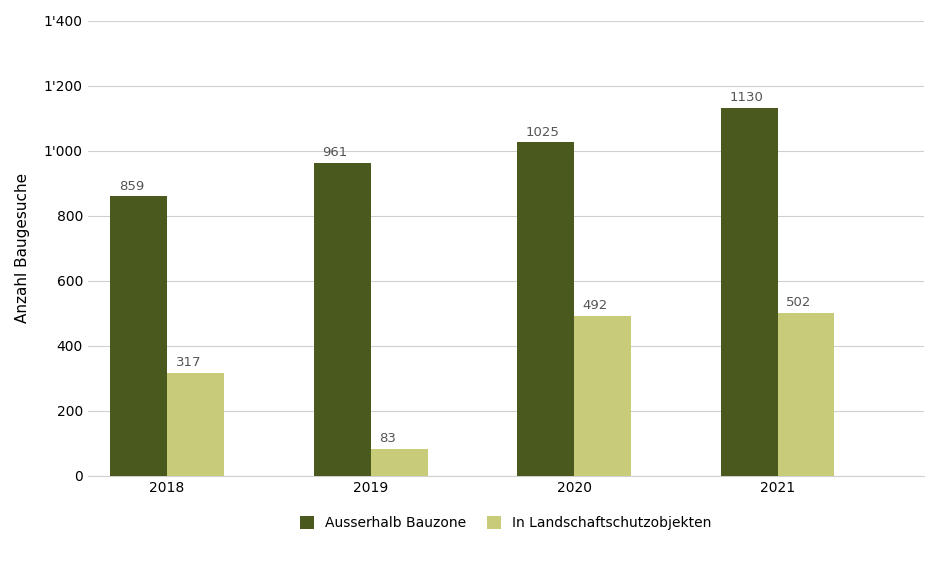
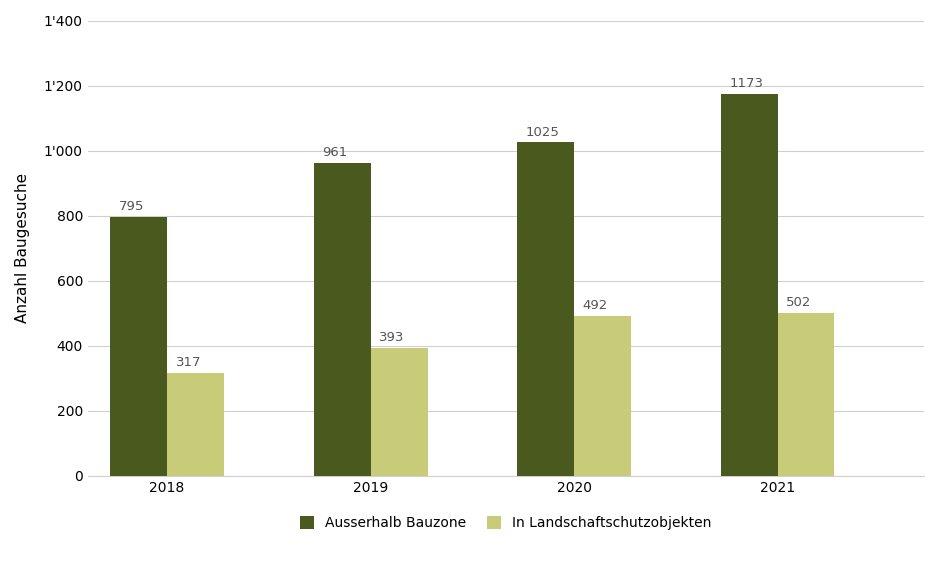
Ausserhalb Bauzone/2018: 859 -> 795
In Landschaftschutzobjekten/2019: 83 -> 393
Ausserhalb Bauzone/2021: 1130 -> 1173
